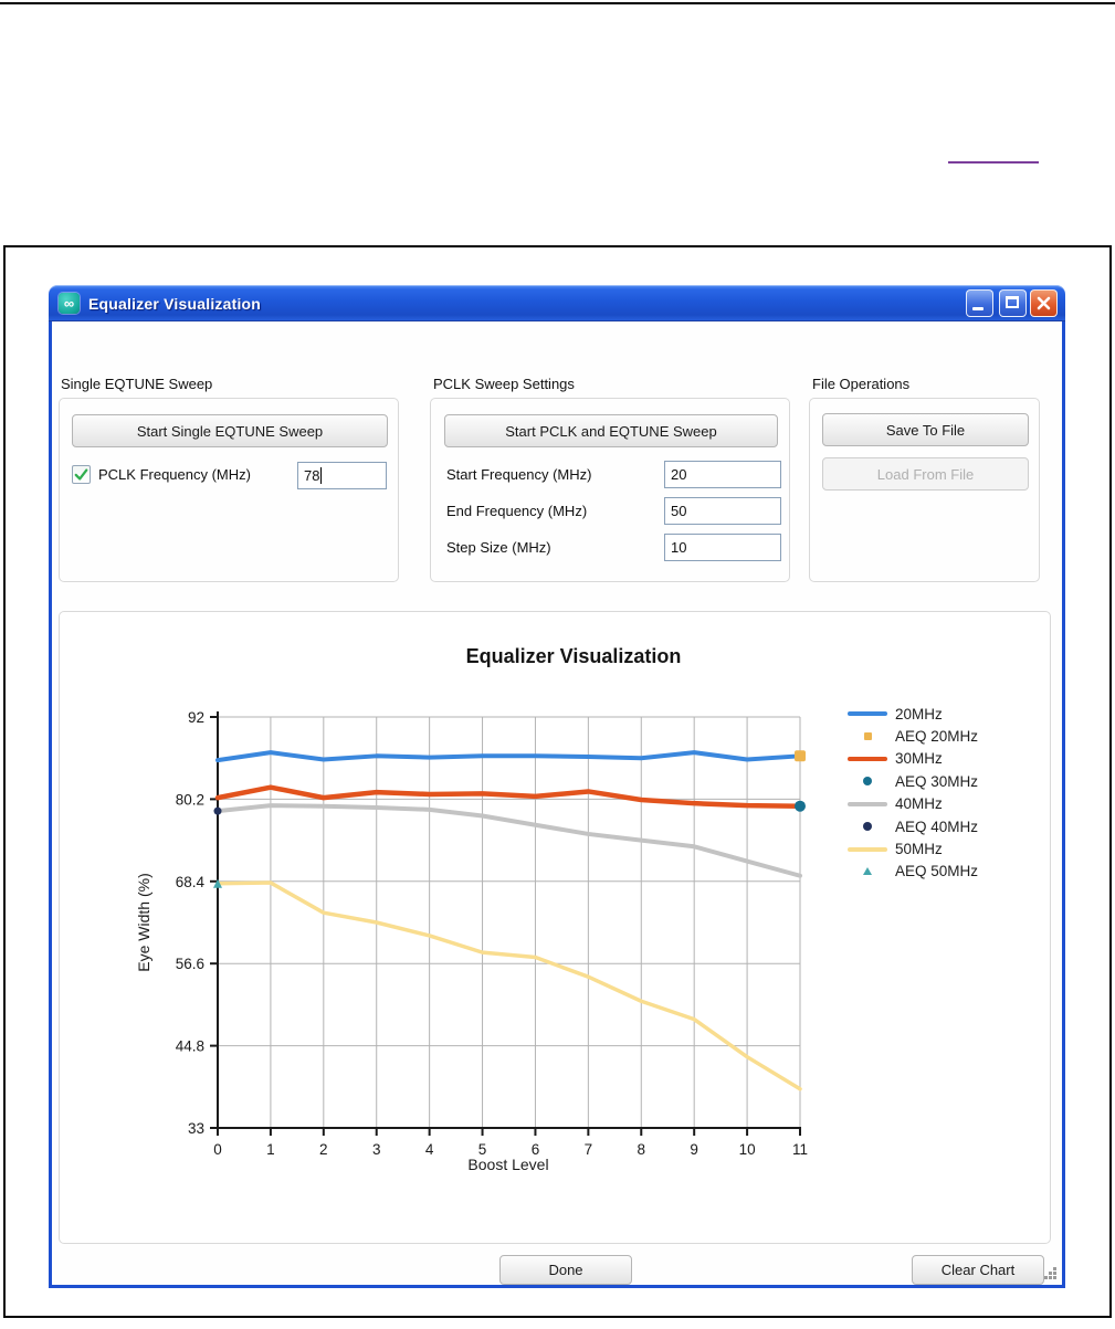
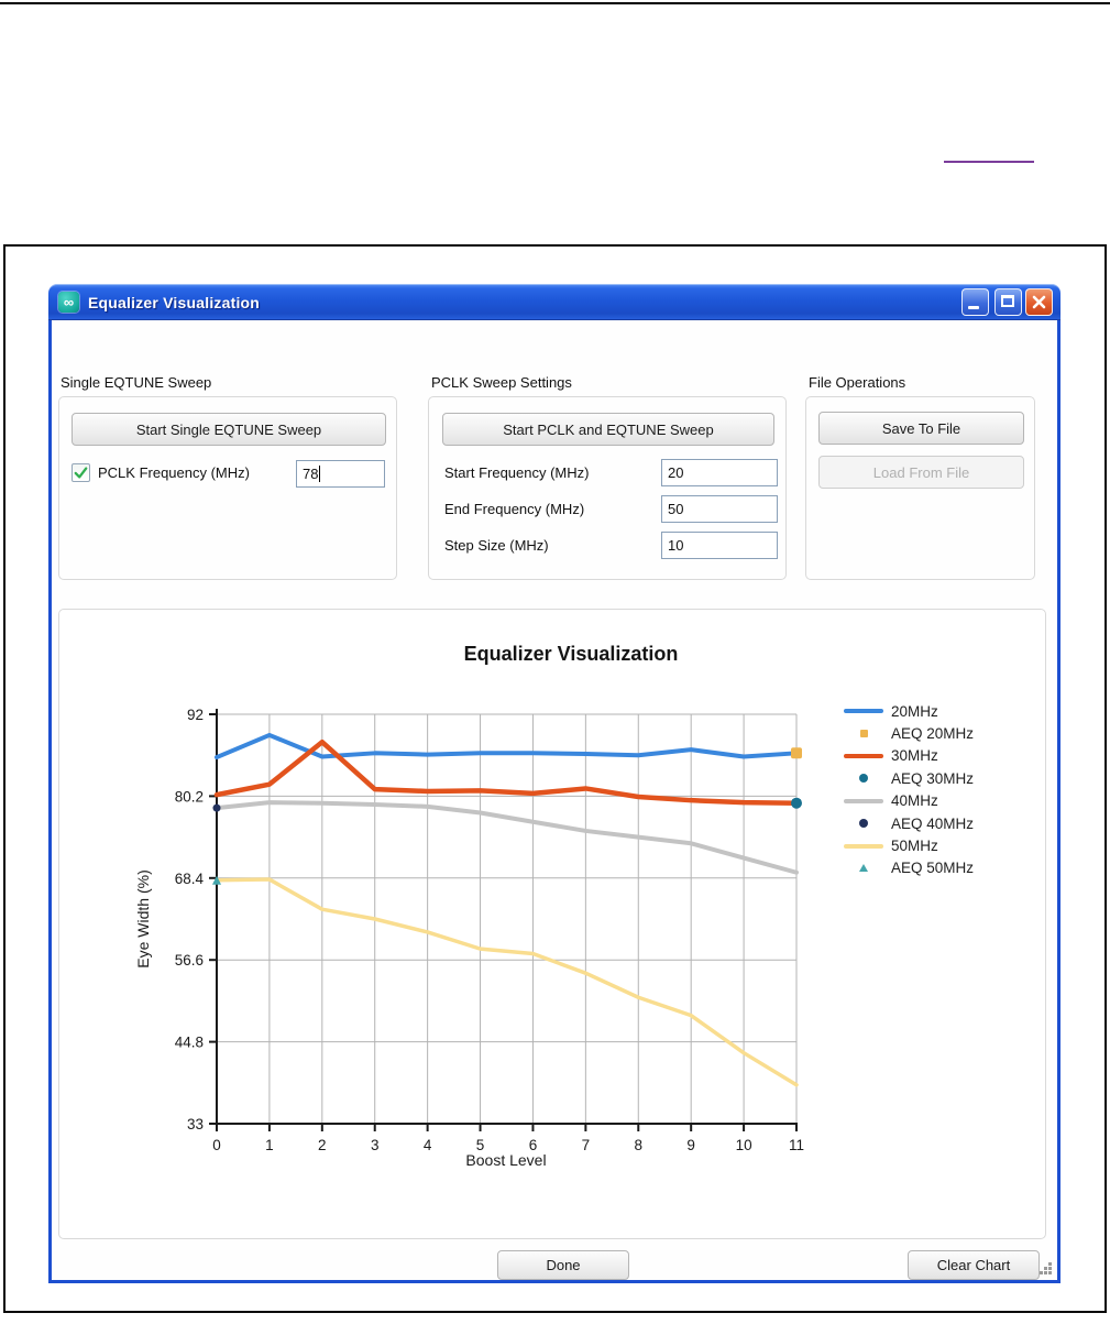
20MHz/1: 87 -> 89
30MHz/2: 80 -> 88
